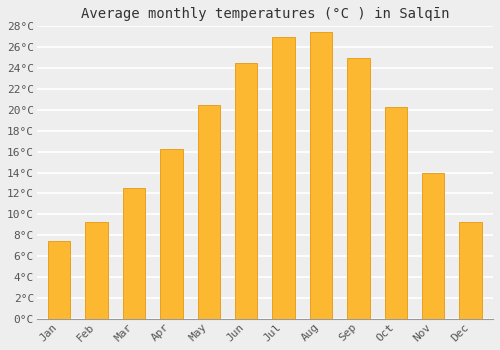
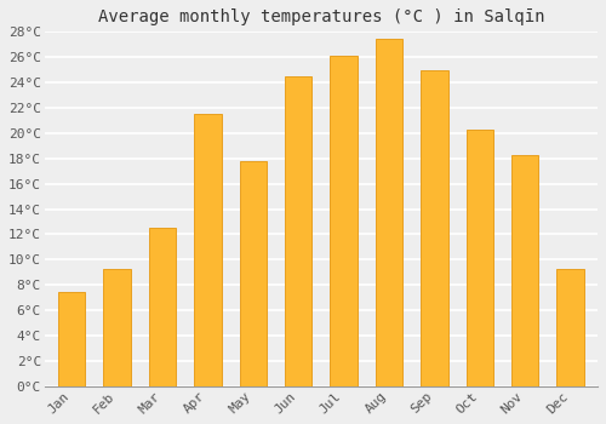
Apr: 16.3°C -> 21.5°C
May: 20.5°C -> 17.8°C
Jul: 27.0°C -> 26.1°C
Nov: 14.0°C -> 18.3°C
